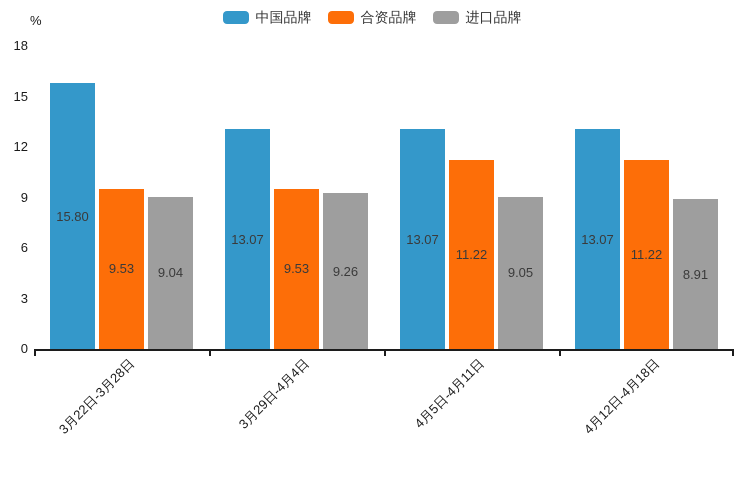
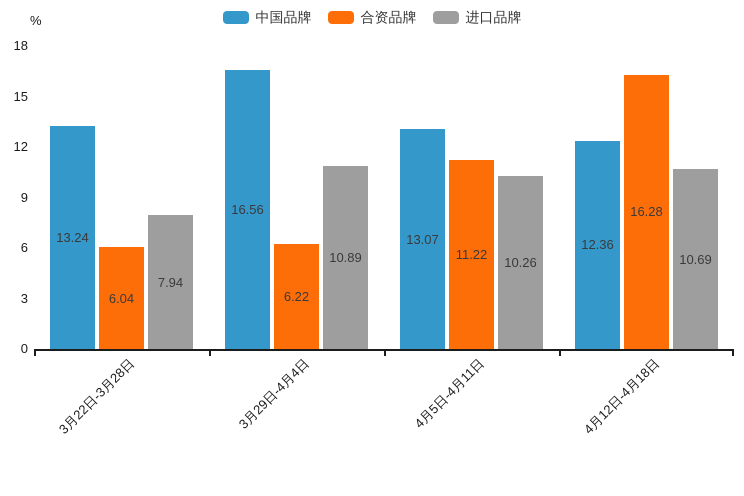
中国品牌/3月22日-3月28日: 15.80 -> 13.24
合资品牌/3月22日-3月28日: 9.53 -> 6.04
进口品牌/3月22日-3月28日: 9.04 -> 7.94
中国品牌/3月29日-4月4日: 13.07 -> 16.56
合资品牌/3月29日-4月4日: 9.53 -> 6.22
进口品牌/3月29日-4月4日: 9.26 -> 10.89
进口品牌/4月5日-4月11日: 9.05 -> 10.26
中国品牌/4月12日-4月18日: 13.07 -> 12.36
合资品牌/4月12日-4月18日: 11.22 -> 16.28
进口品牌/4月12日-4月18日: 8.91 -> 10.69
